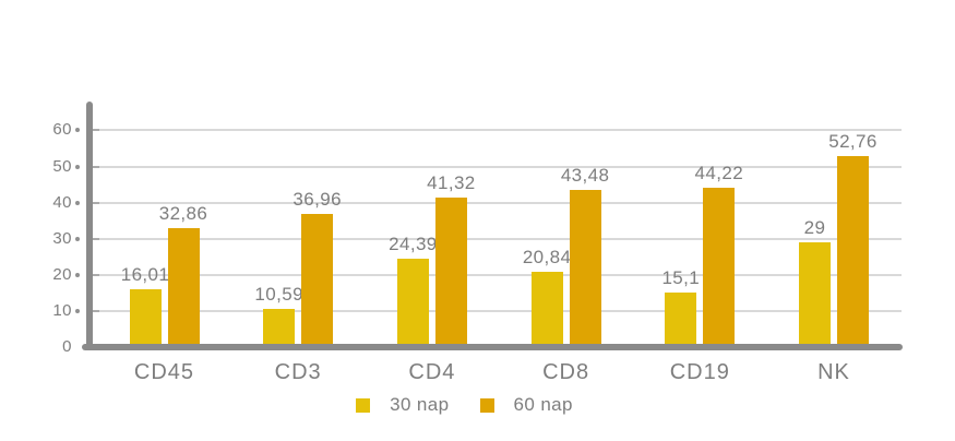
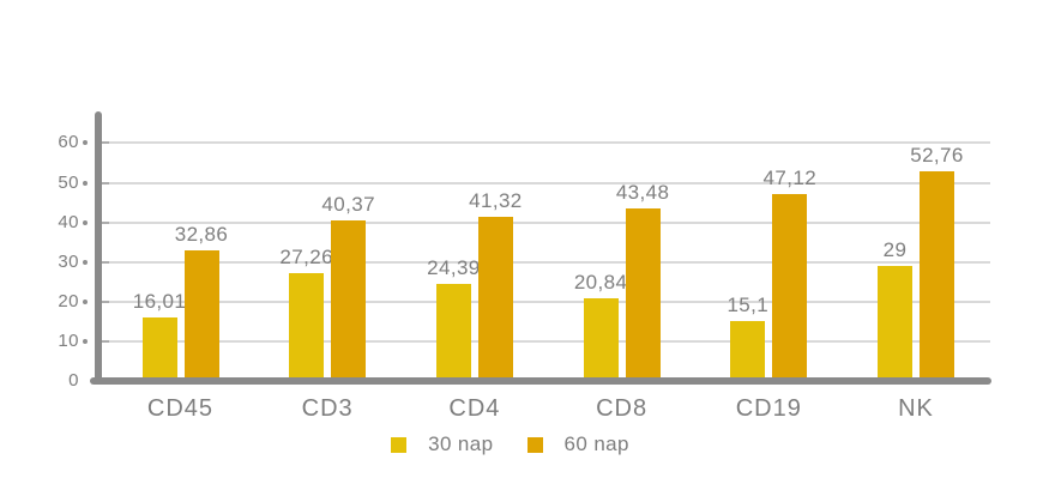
30 nap/CD3: 10,59 -> 27,26
60 nap/CD3: 36,96 -> 40,37
60 nap/CD19: 44,22 -> 47,12
